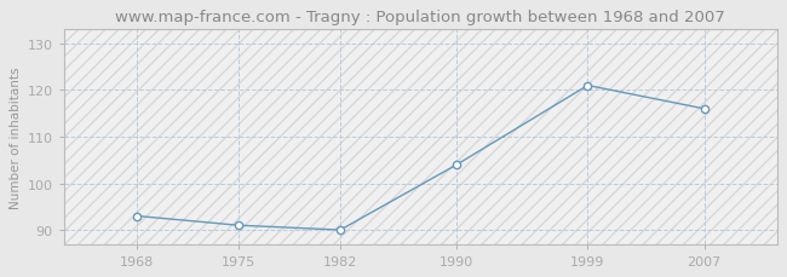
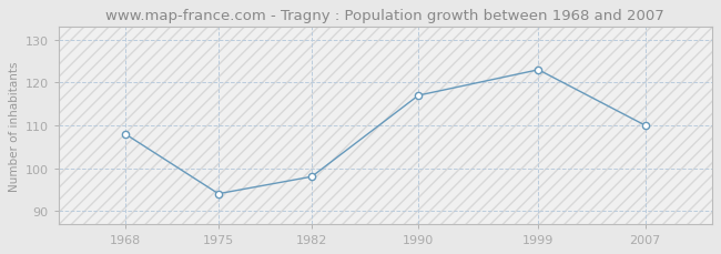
1968: 93 -> 108
1975: 91 -> 94
1982: 90 -> 98
1990: 104 -> 117
1999: 121 -> 123
2007: 116 -> 110
